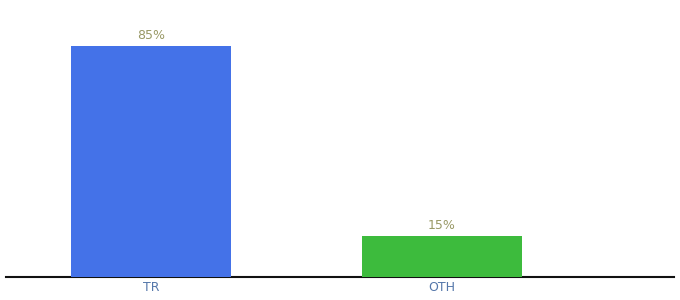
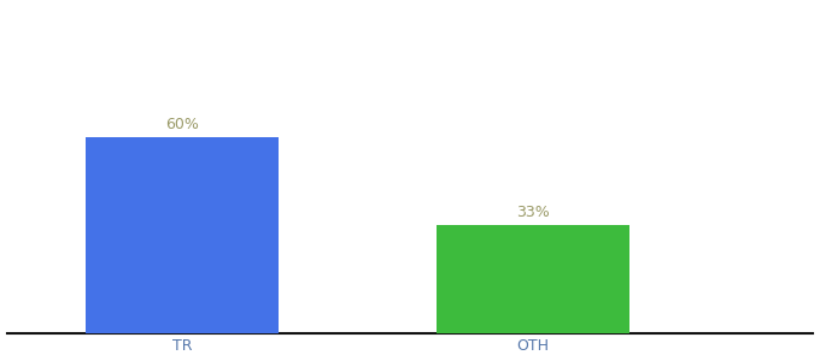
TR: 85% -> 60%
OTH: 15% -> 33%
